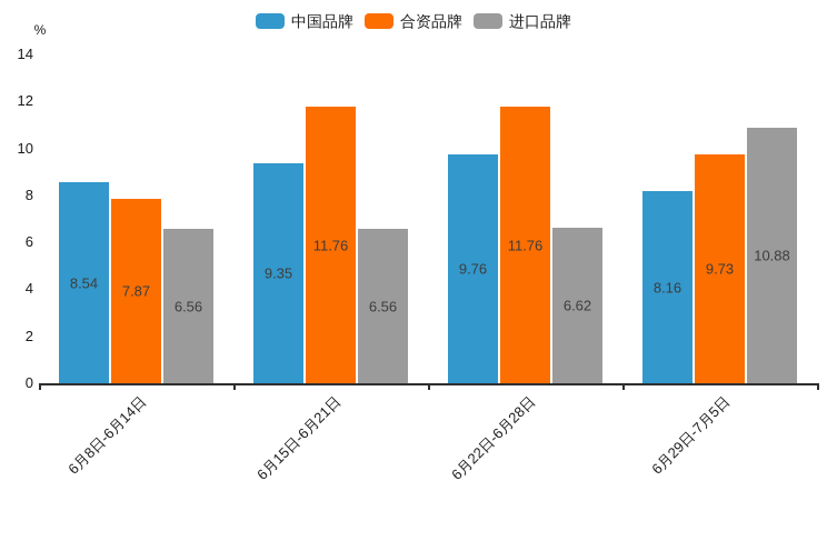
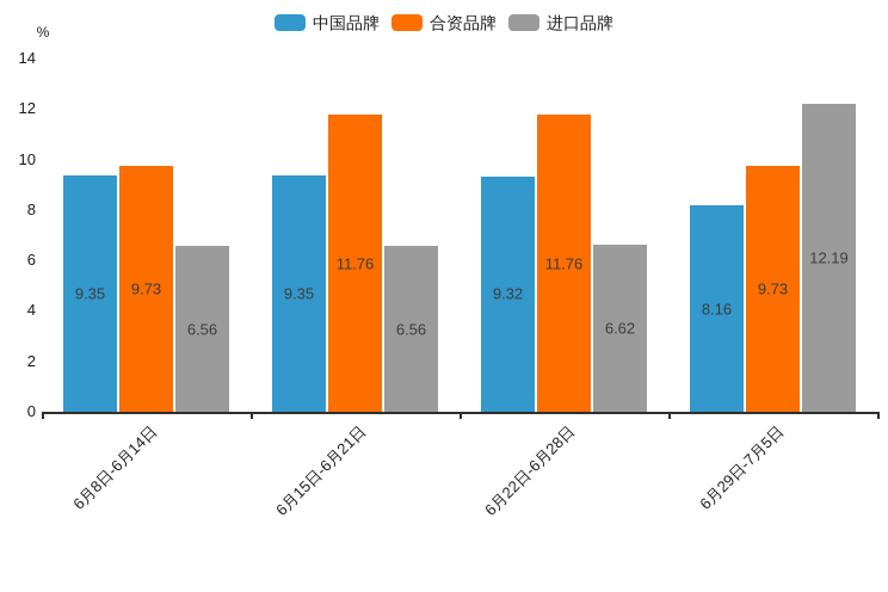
中国品牌/6月8日-6月14日: 8.54 -> 9.35
合资品牌/6月8日-6月14日: 7.87 -> 9.73
中国品牌/6月22日-6月28日: 9.76 -> 9.32
进口品牌/6月29日-7月5日: 10.88 -> 12.19
